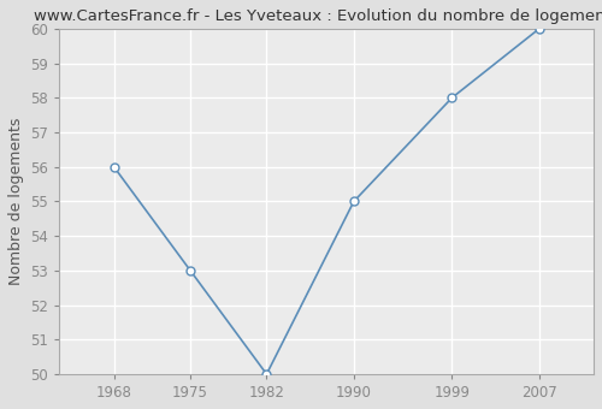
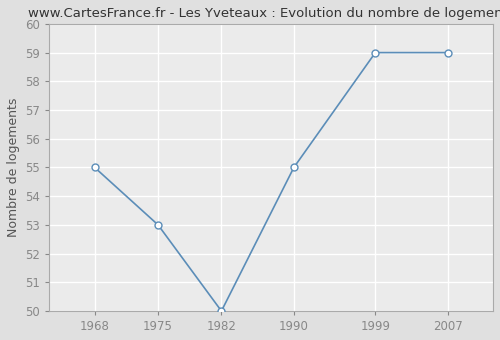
1968: 56 -> 55
1999: 58 -> 59
2007: 60 -> 59
